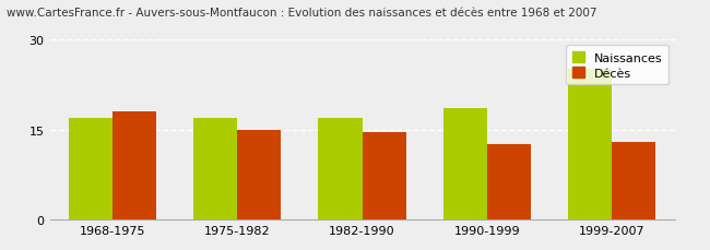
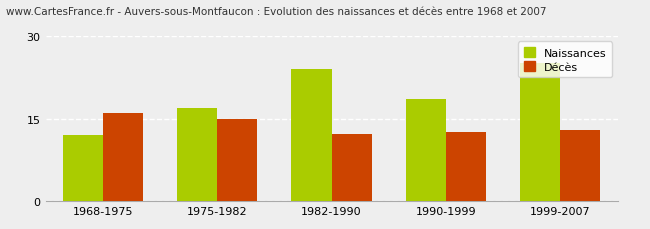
Naissances/1968-1975: 17.0 -> 12.0
Décès/1968-1975: 18.0 -> 16.0
Naissances/1982-1990: 17.0 -> 24.0
Décès/1982-1990: 14.5 -> 12.2
